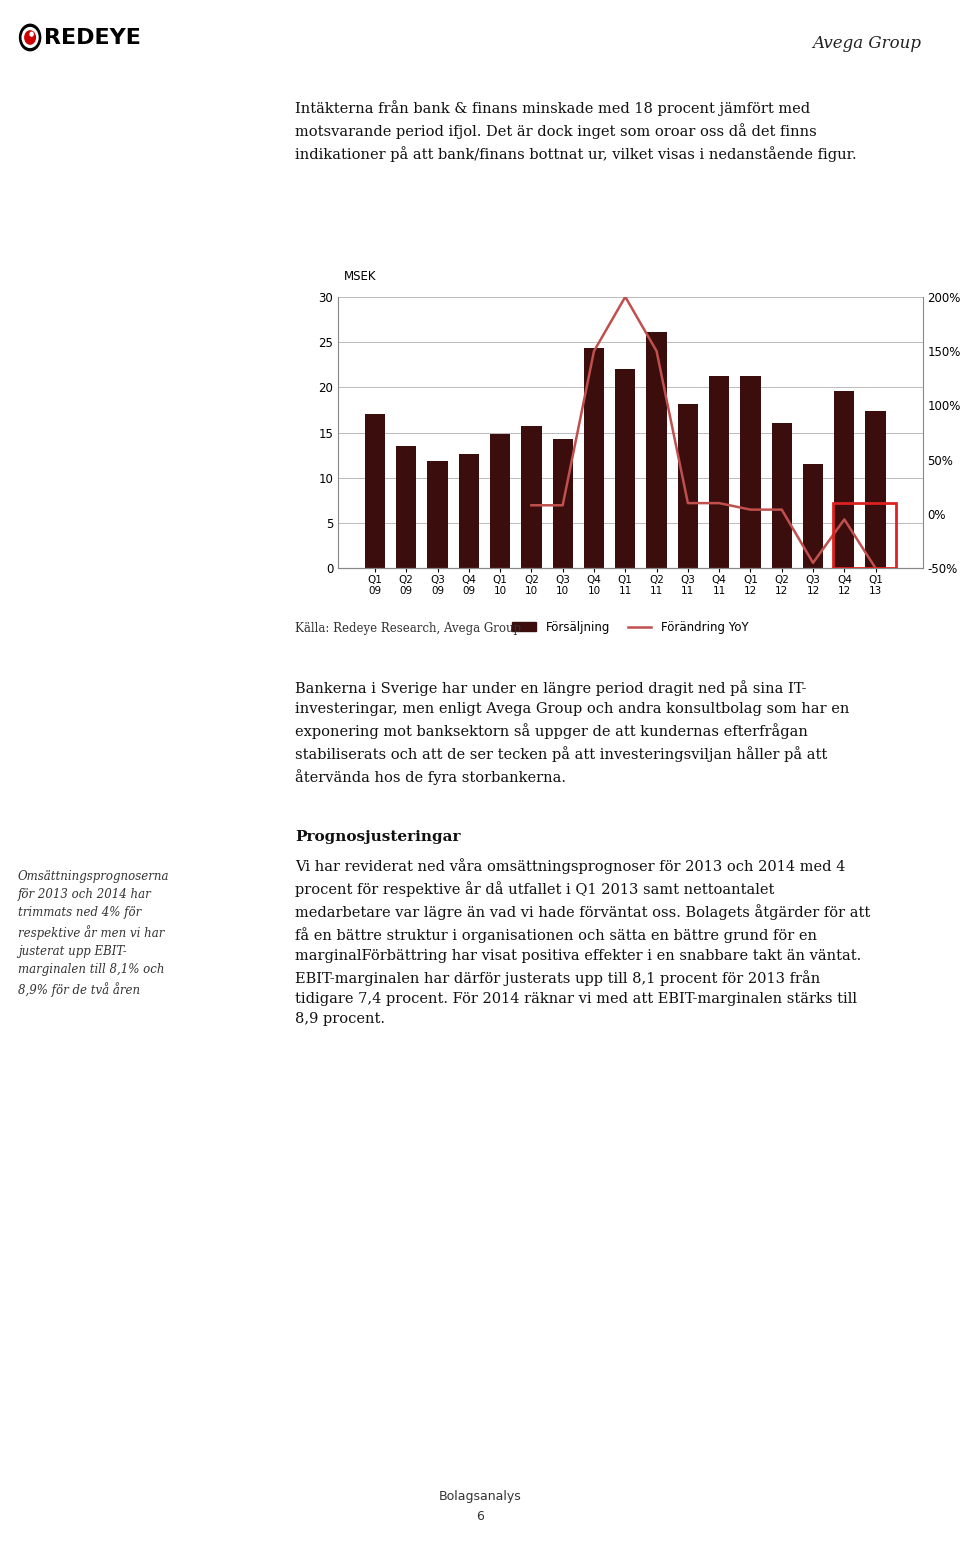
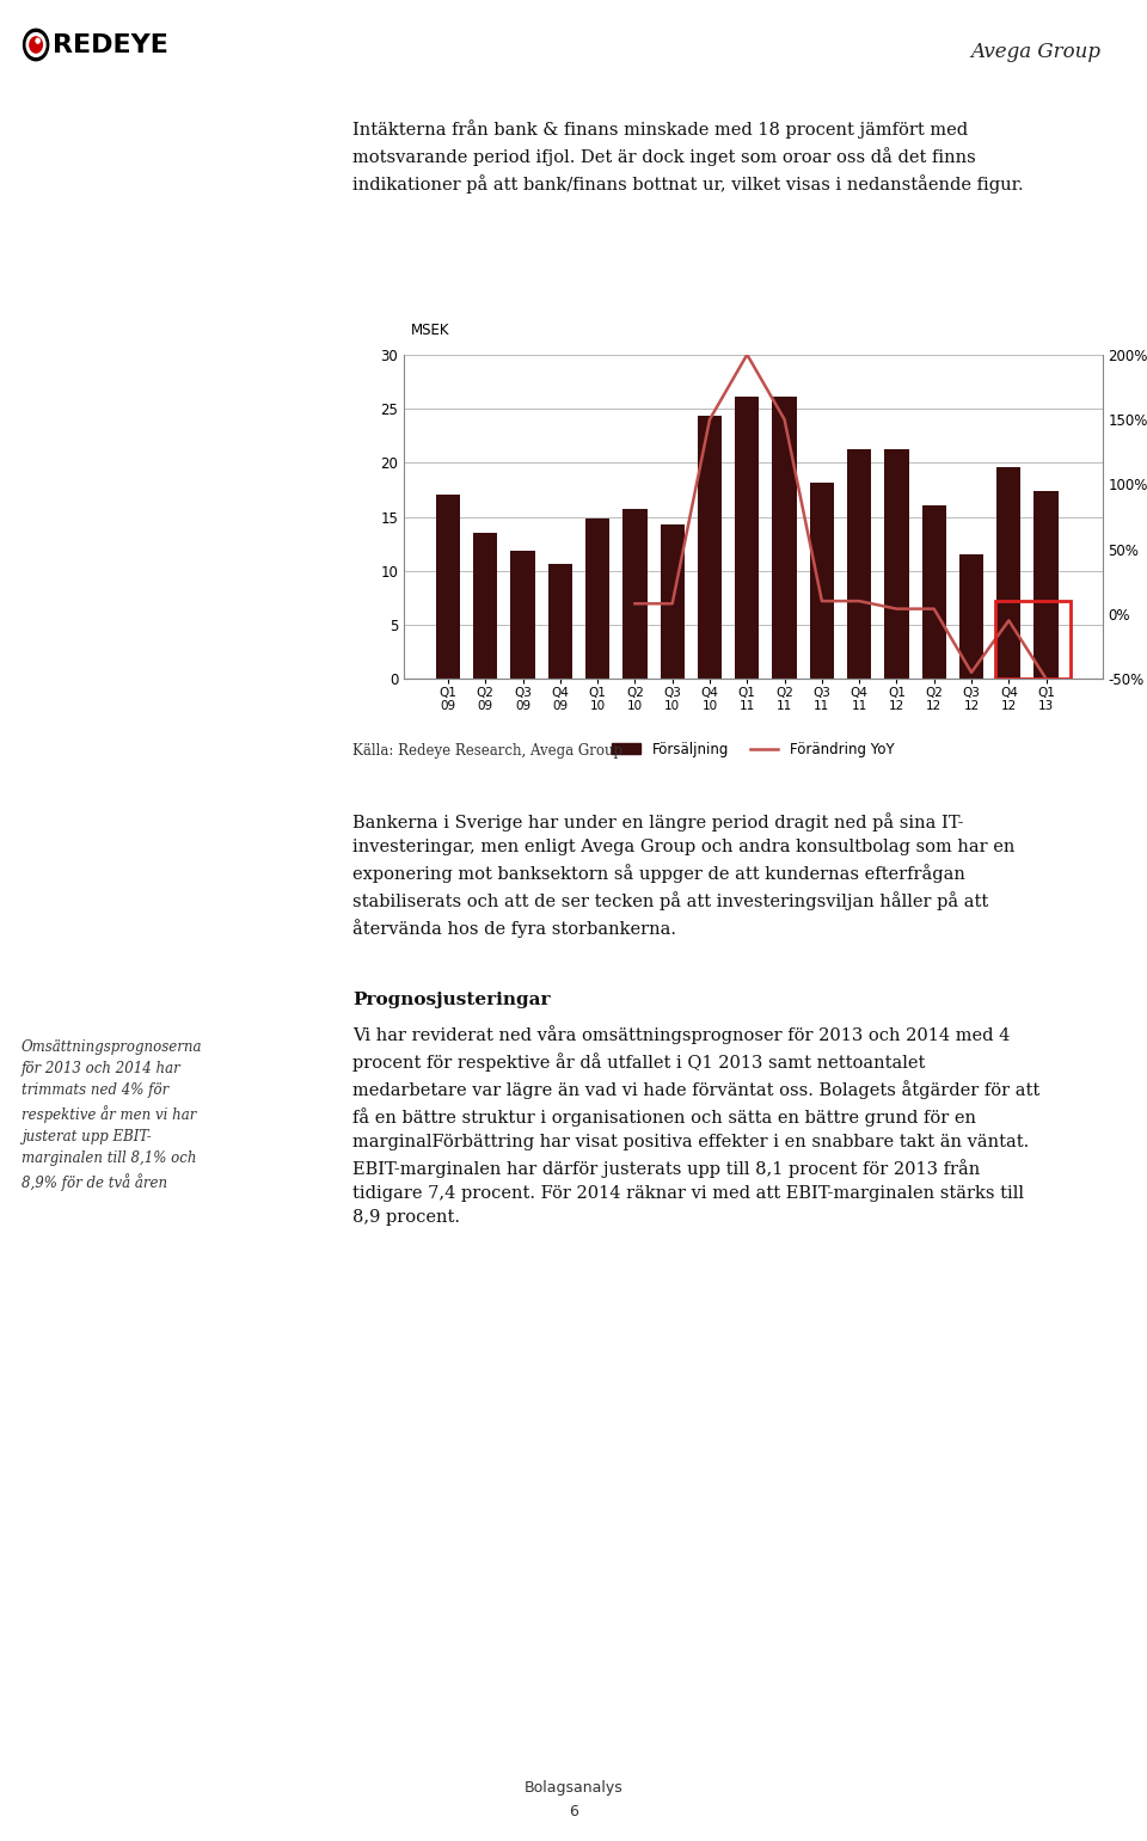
Försäljning/Q4 09: 12.6 -> 10.6
Försäljning/Q1 11: 22.0 -> 26.1
